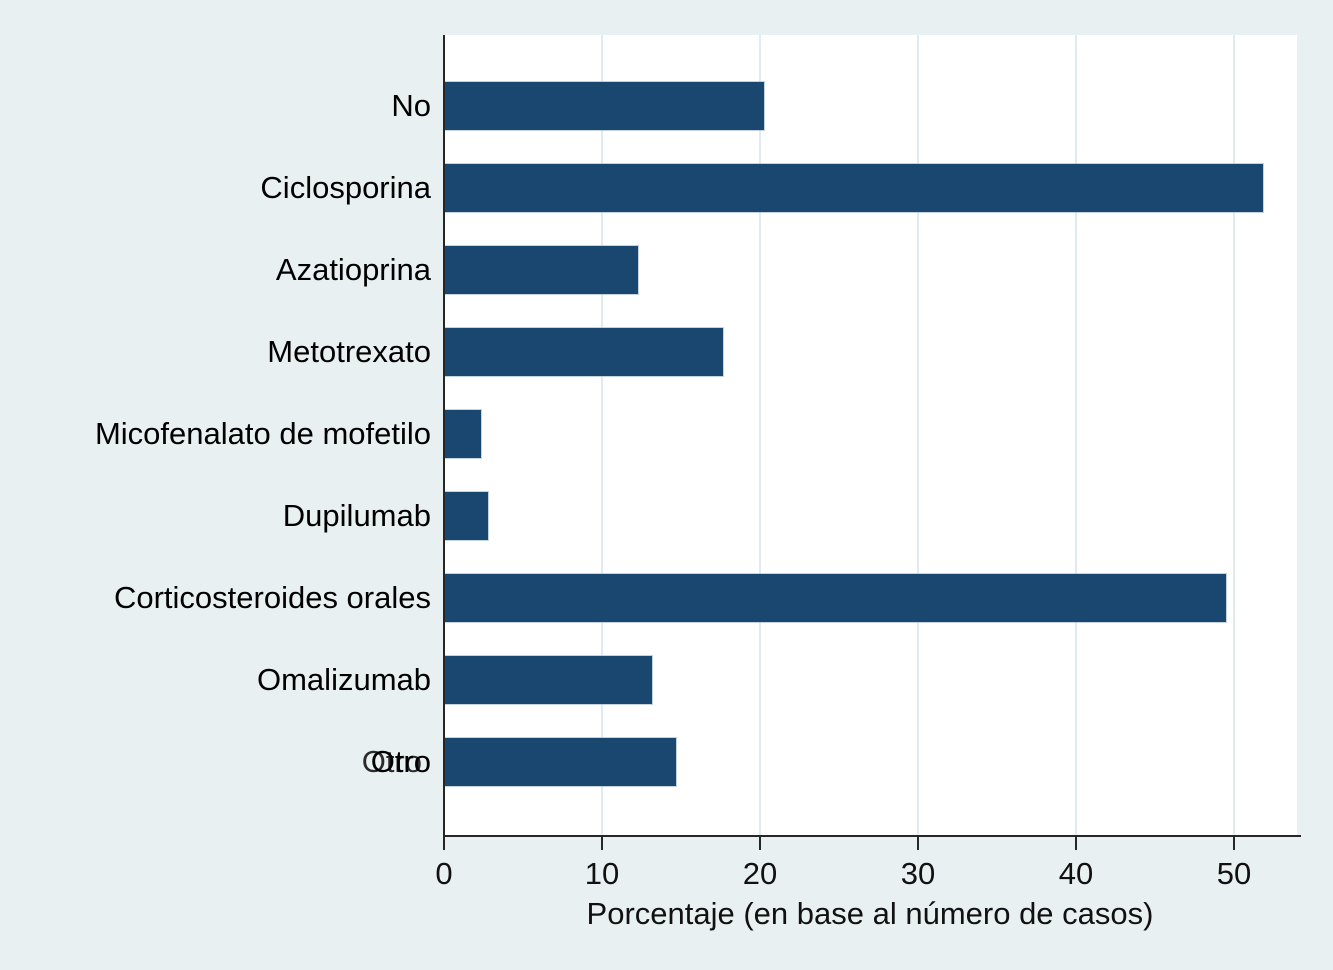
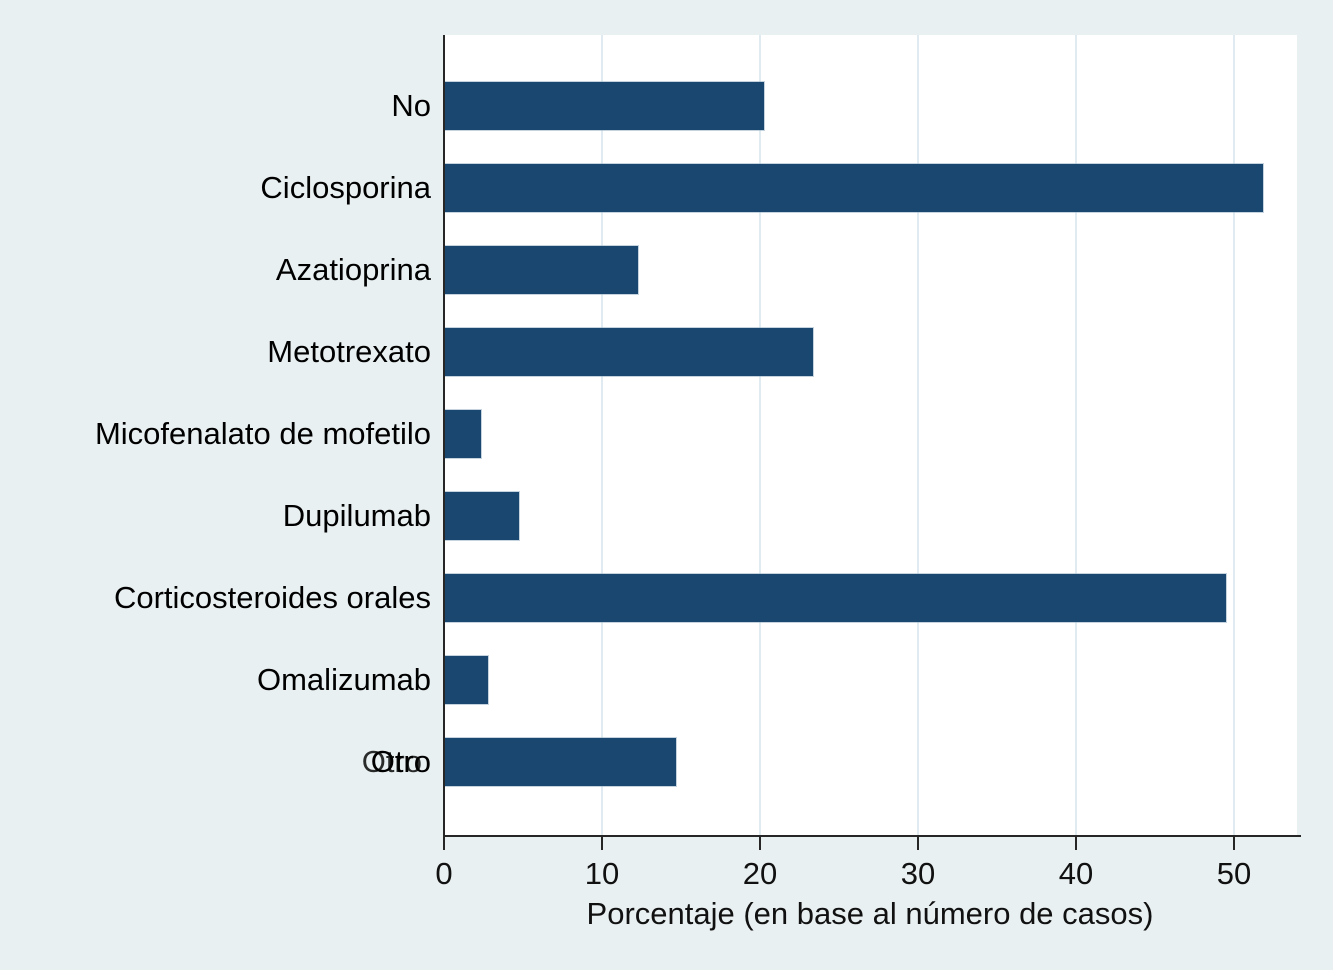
Metotrexato: 17.6 -> 23.3
Dupilumab: 2.7 -> 4.7
Omalizumab: 13.1 -> 2.7
